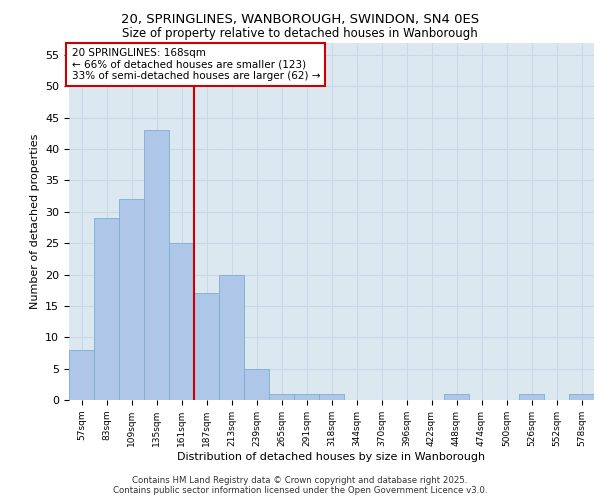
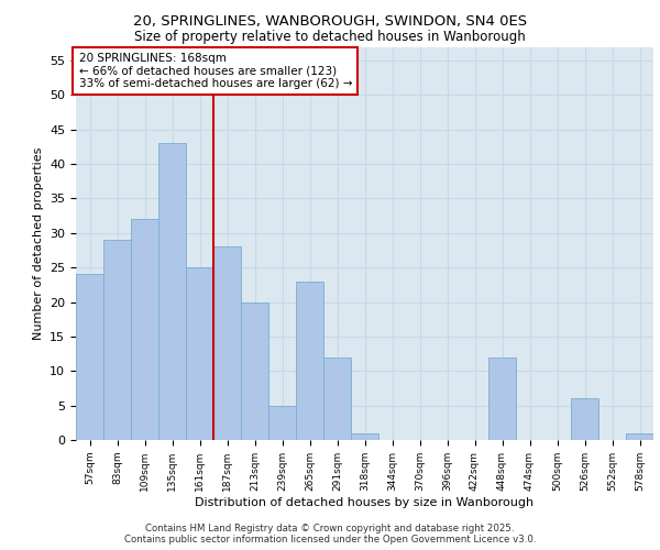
57sqm: 8 -> 24
187sqm: 17 -> 28
265sqm: 1 -> 23
291sqm: 1 -> 12
448sqm: 1 -> 12
526sqm: 1 -> 6
